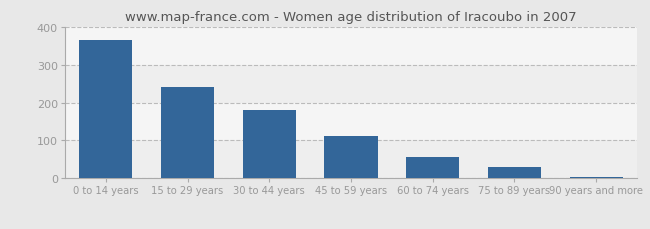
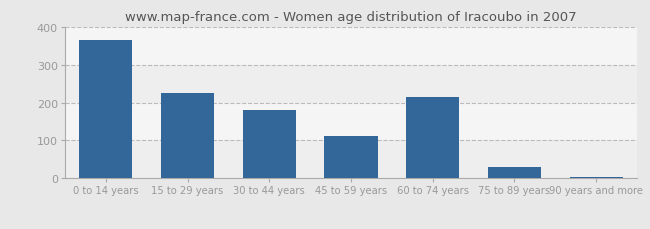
15 to 29 years: 241 -> 225
60 to 74 years: 57 -> 215
